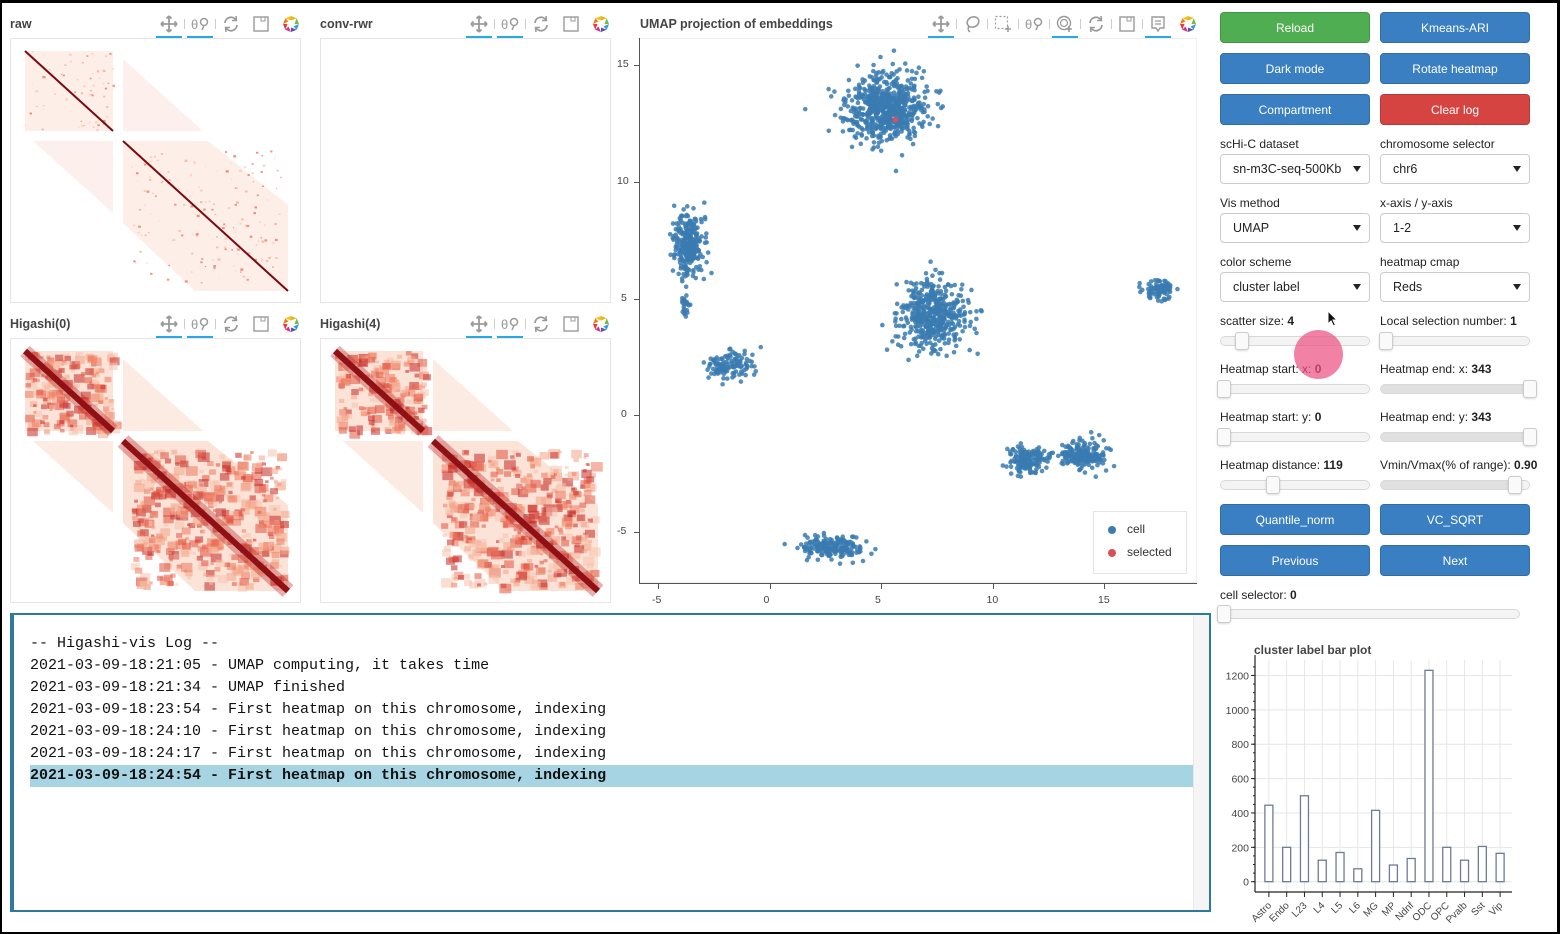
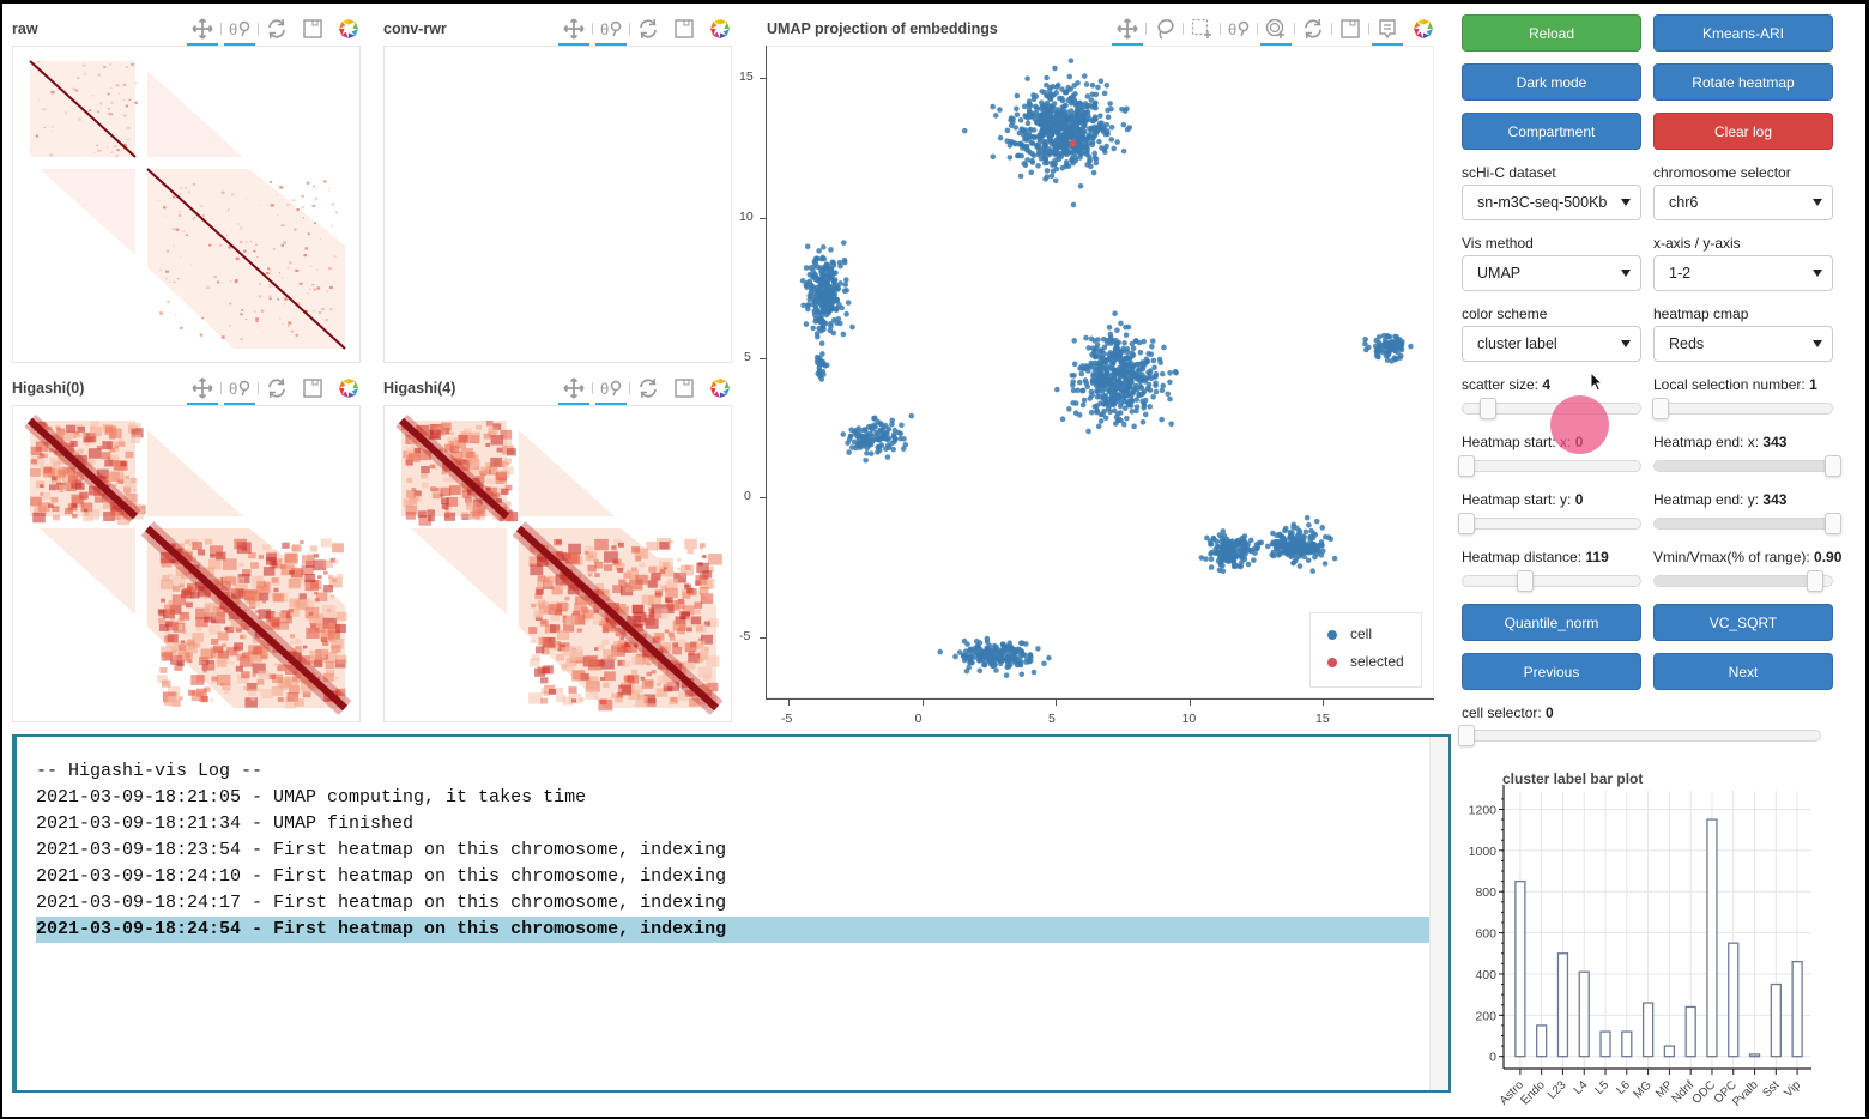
Astro: 440 -> 850
Endo: 200 -> 150
L4: 120 -> 410
L5: 170 -> 120
L6: 80 -> 120
MG: 420 -> 260
MP: 100 -> 50
Ndnf: 140 -> 240
ODC: 1230 -> 1150
OPC: 200 -> 550
Pvalb: 120 -> 10
Sst: 200 -> 350
Vip: 160 -> 460
